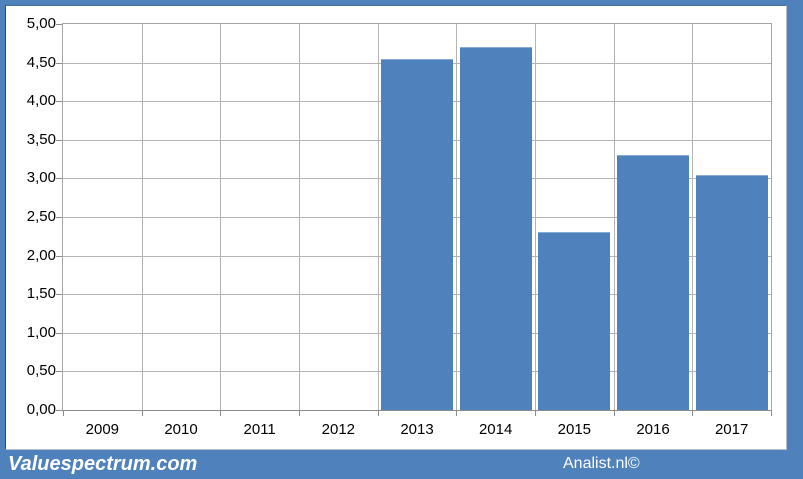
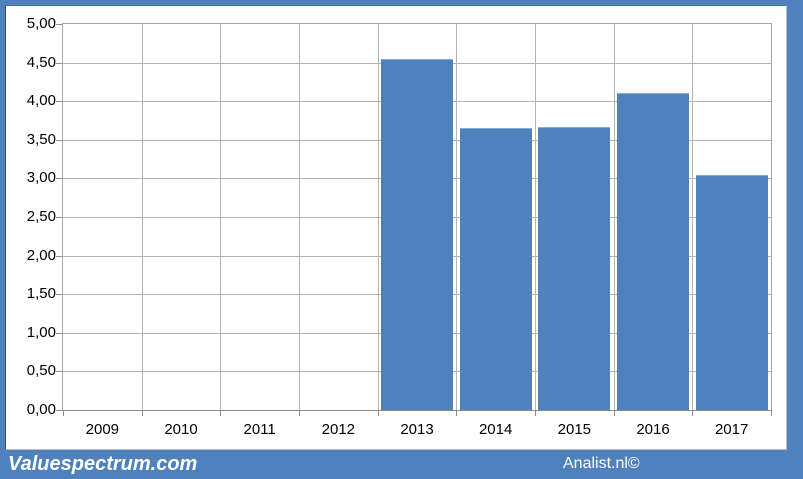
2014: 4,7 -> 3,6
2015: 2,3 -> 3,7
2016: 3,3 -> 4,1
